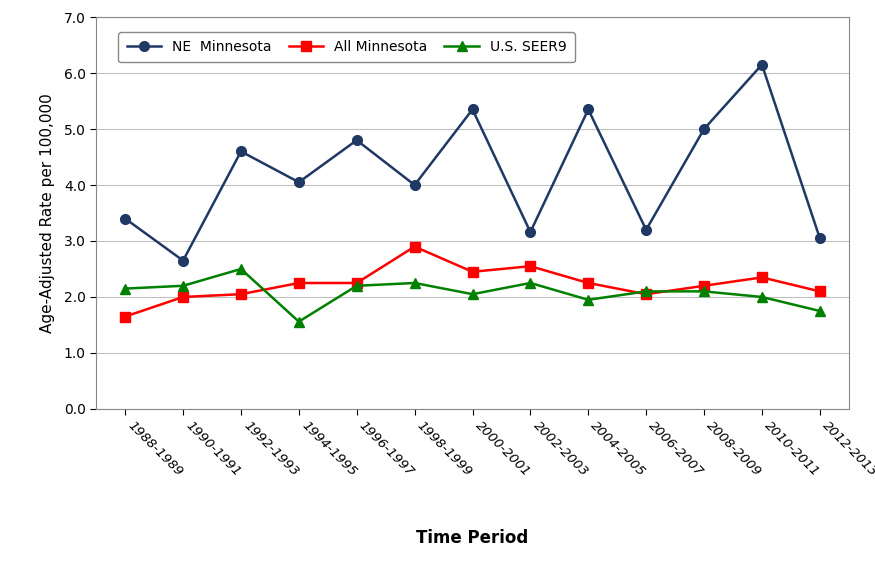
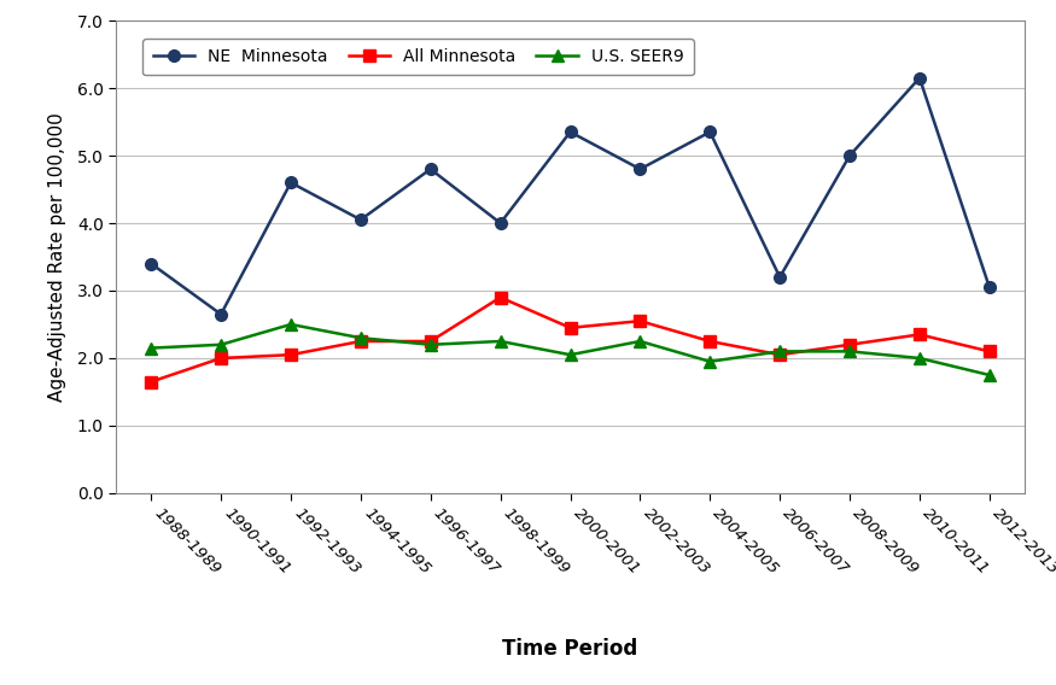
U.S. SEER9/1994-1995: 1.56 -> 2.30
NE Minnesota/2002-2003: 3.16 -> 4.80
